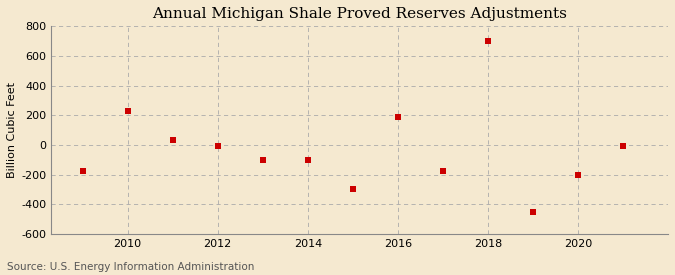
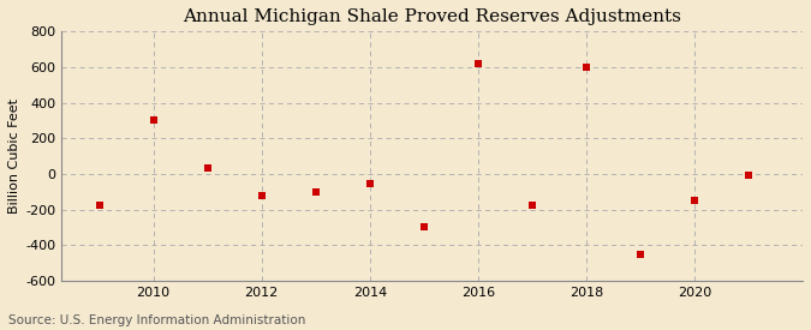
2010: 230 -> 300
2012: -10 -> -120
2014: -100 -> -60
2016: 190 -> 620
2018: 700 -> 600
2020: -200 -> -150
